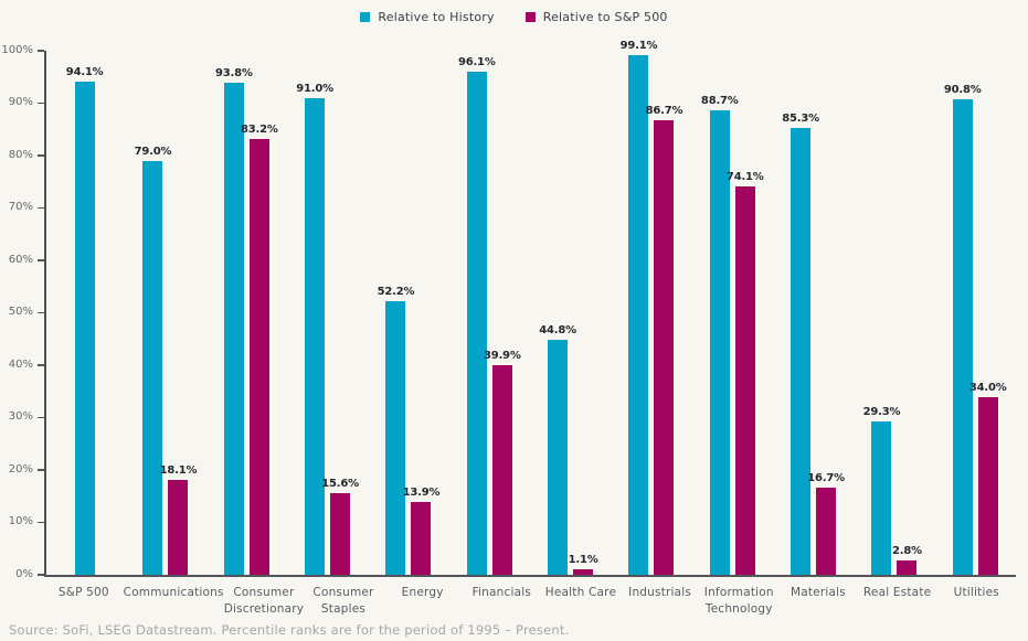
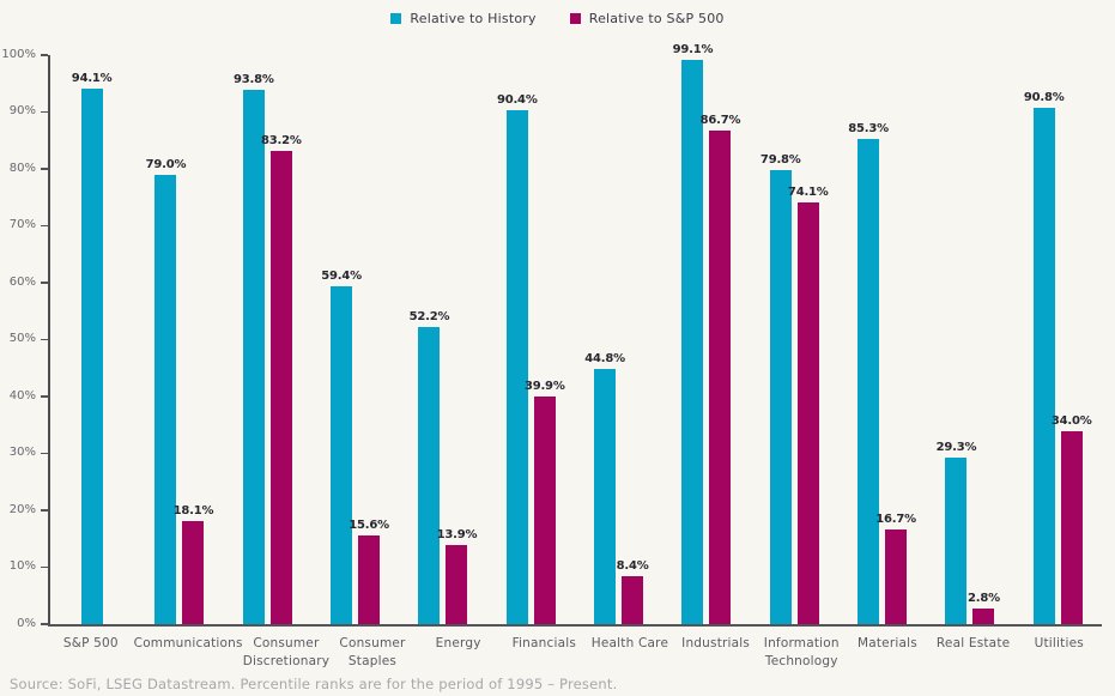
Relative to History/Consumer Staples: 91.0% -> 59.4%
Relative to History/Financials: 96.1% -> 90.4%
Relative to S&P 500/Health Care: 1.1% -> 8.4%
Relative to History/Information Technology: 88.7% -> 79.8%
